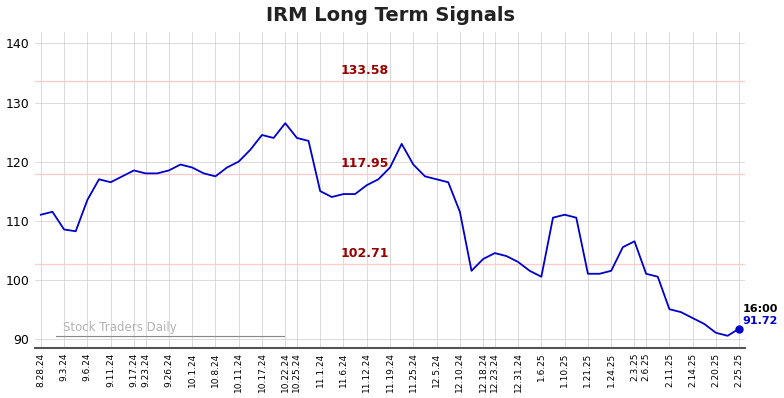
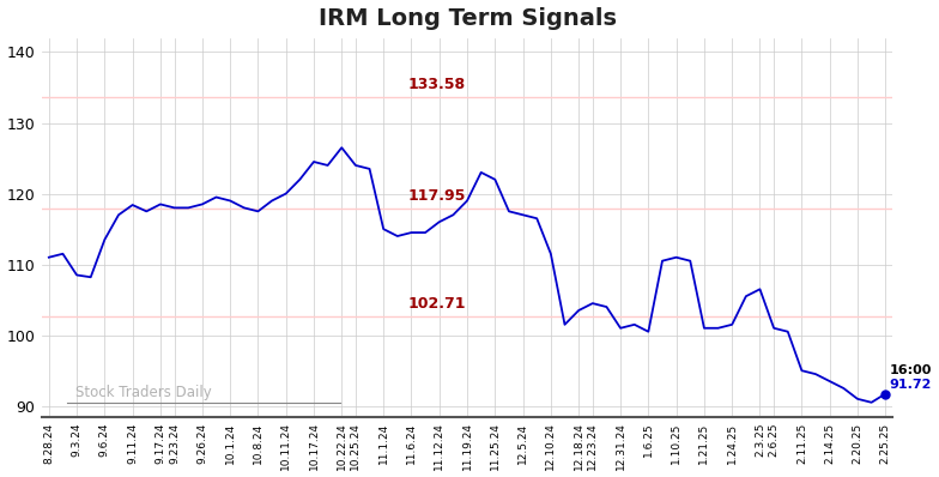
9.11.24: 116.5 -> 118.4
11.25.24: 119.5 -> 122.0
12.31.24: 103.0 -> 101.0
